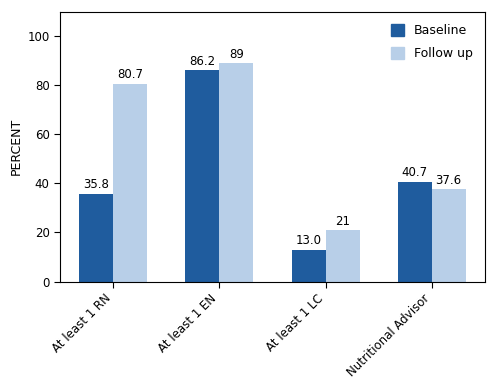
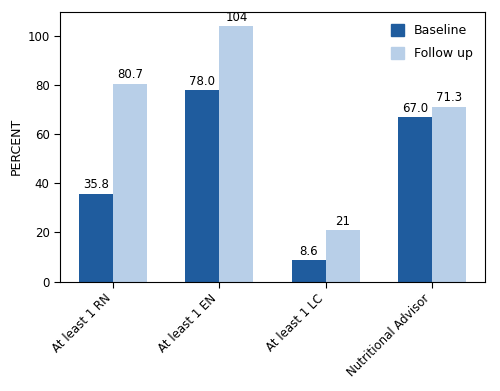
Baseline/At least 1 EN: 86.2 -> 78.0
Follow up/At least 1 EN: 89 -> 104
Baseline/At least 1 LC: 13.0 -> 8.6
Baseline/Nutritional Advisor: 40.7 -> 67.0
Follow up/Nutritional Advisor: 37.6 -> 71.3
